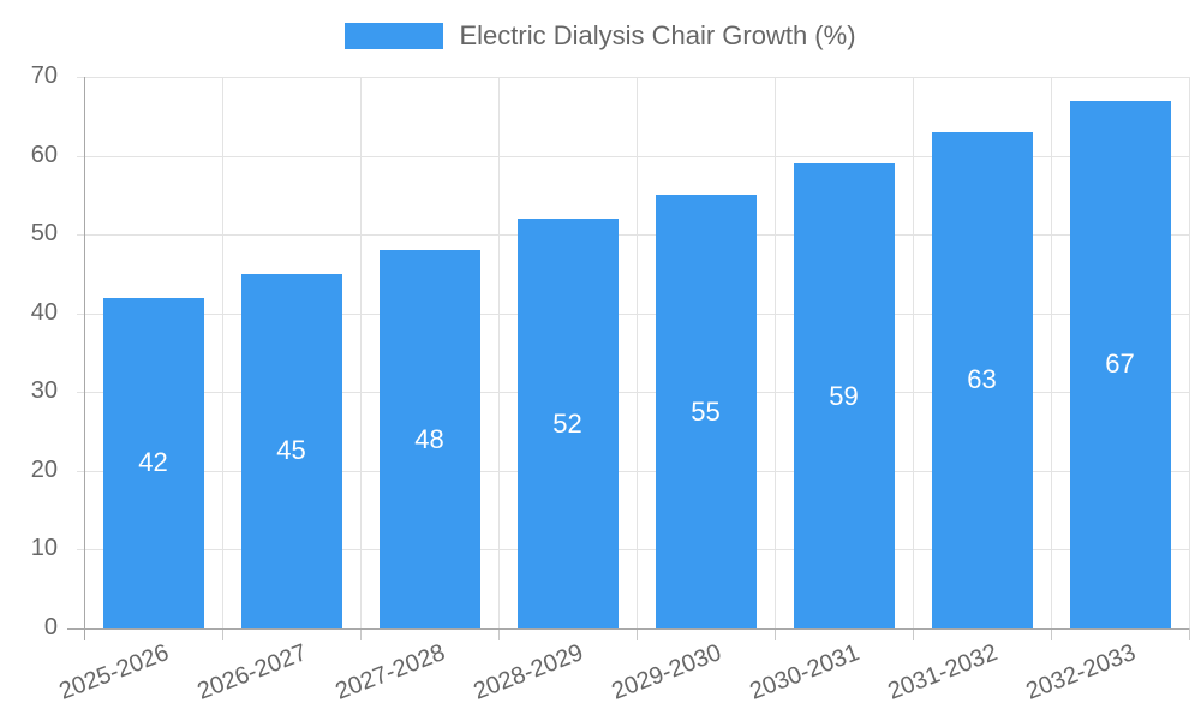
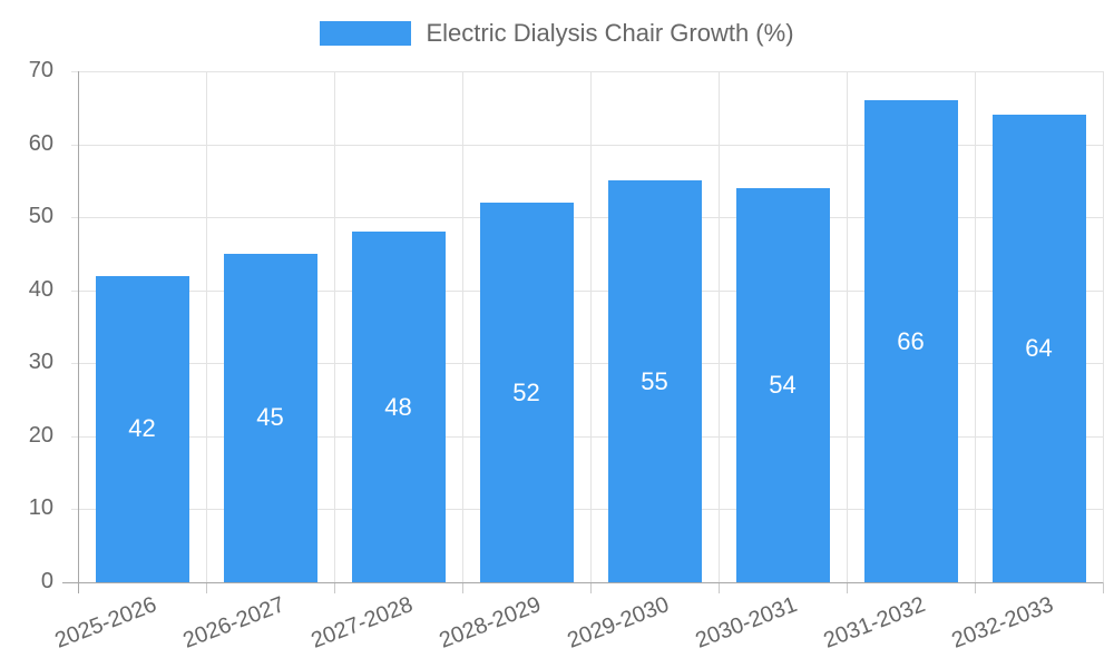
2030-2031: 59 -> 54
2031-2032: 63 -> 66
2032-2033: 67 -> 64
